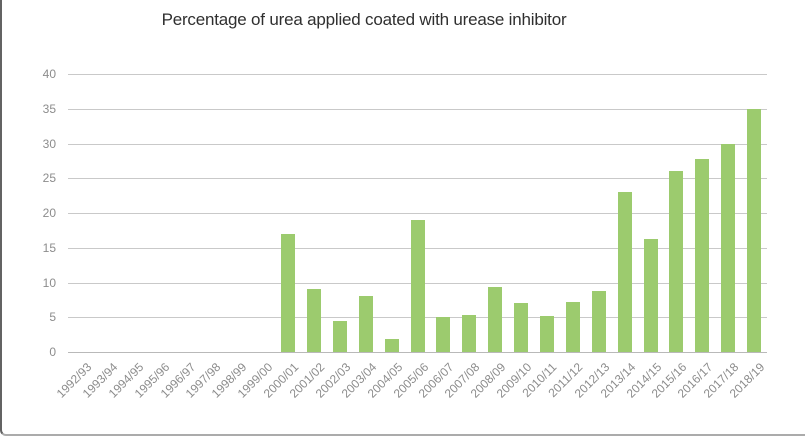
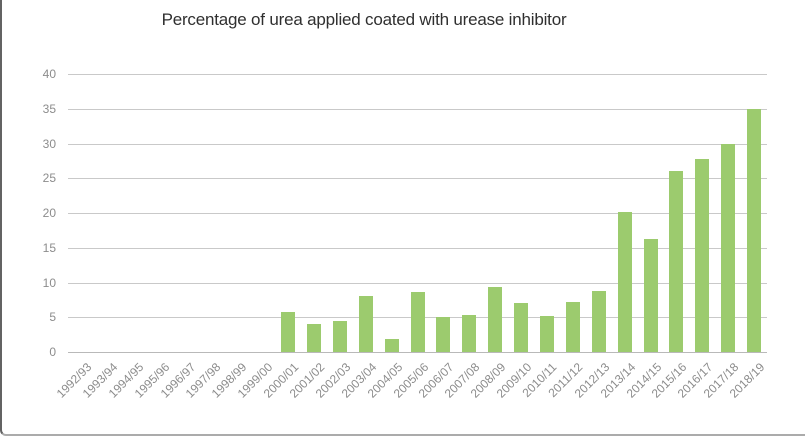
2000/01: 17 -> 6
2001/02: 9 -> 4
2005/06: 19 -> 9
2013/14: 23 -> 20
